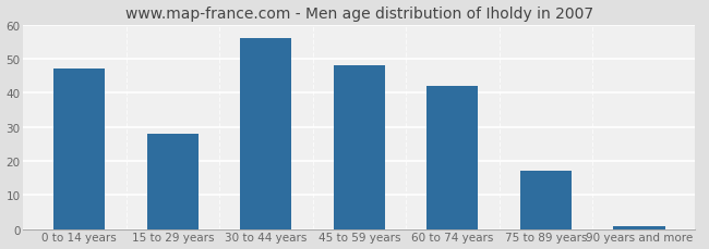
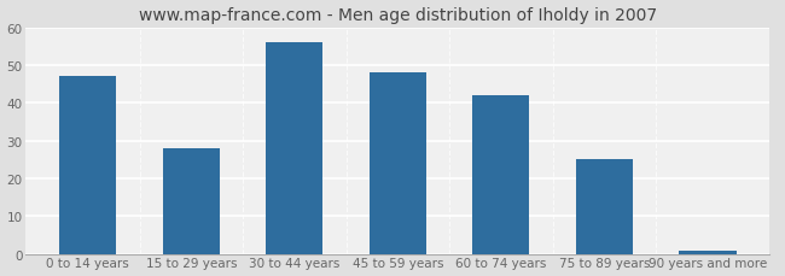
75 to 89 years: 17 -> 25
